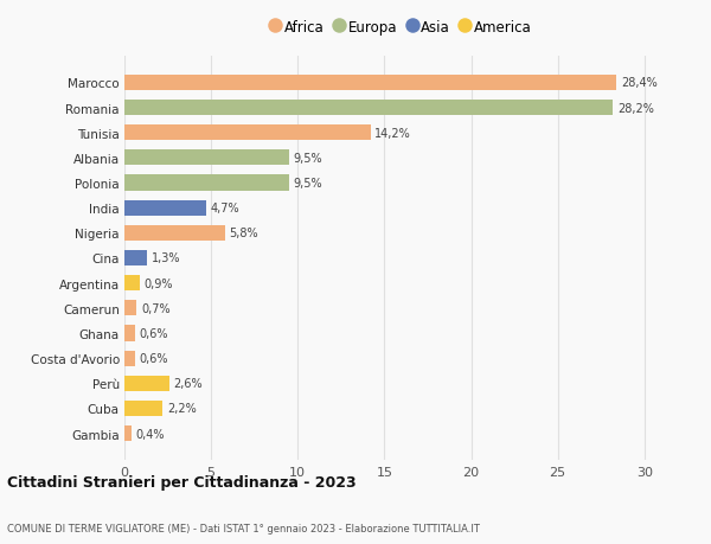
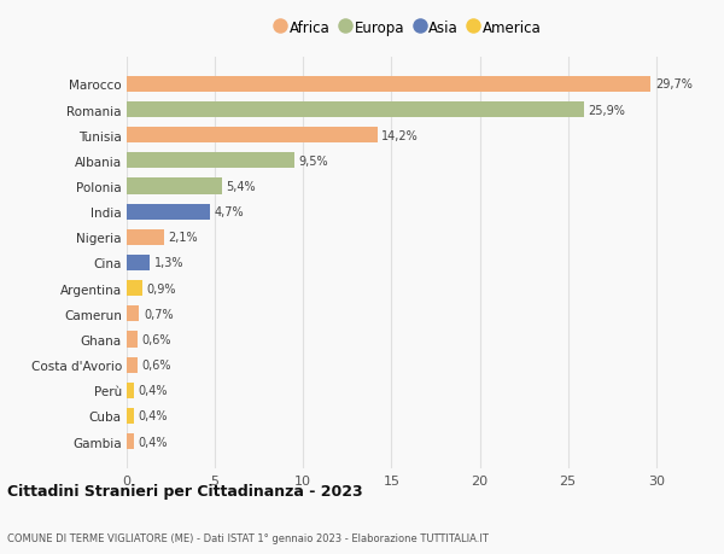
Marocco: 28,4% -> 29,7%
Romania: 28,2% -> 25,9%
Polonia: 9,5% -> 5,4%
Nigeria: 5,8% -> 2,1%
Perù: 2,6% -> 0,4%
Cuba: 2,2% -> 0,4%
